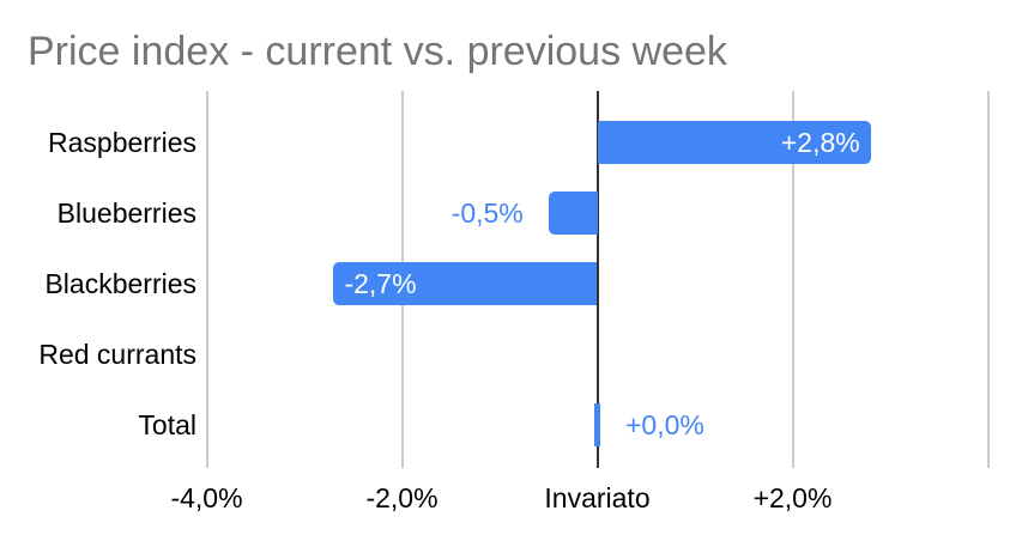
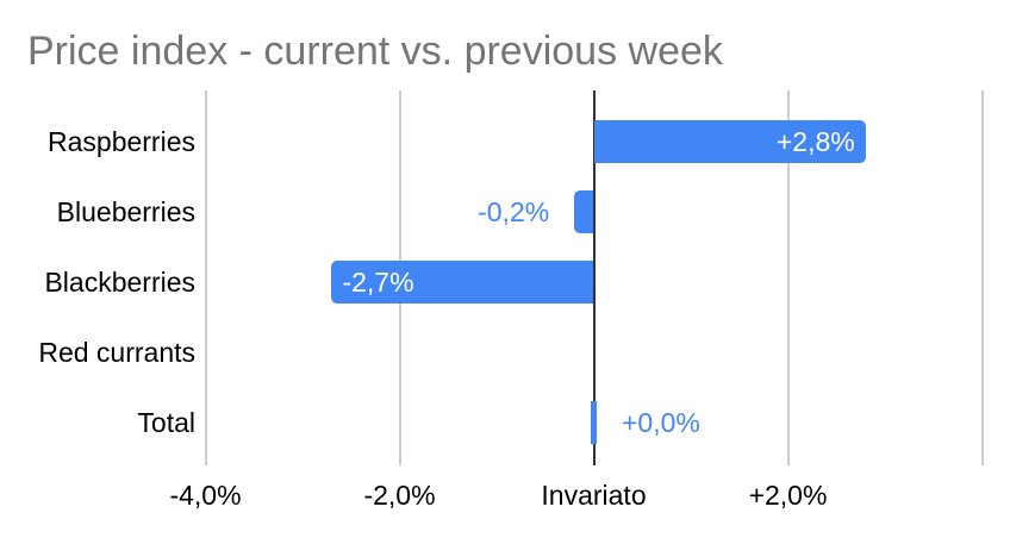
Blueberries: -0,5% -> -0,2%
